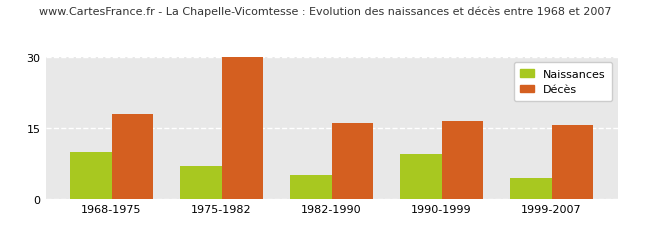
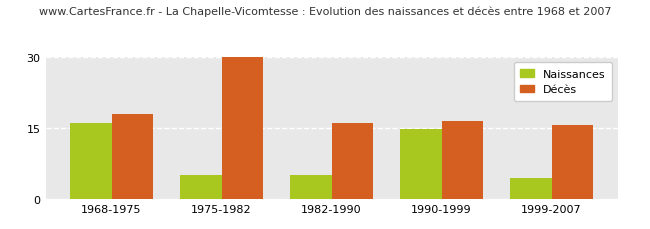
Naissances/1968-1975: 10.0 -> 16.0
Naissances/1975-1982: 7.0 -> 5.0
Naissances/1990-1999: 9.5 -> 14.7
